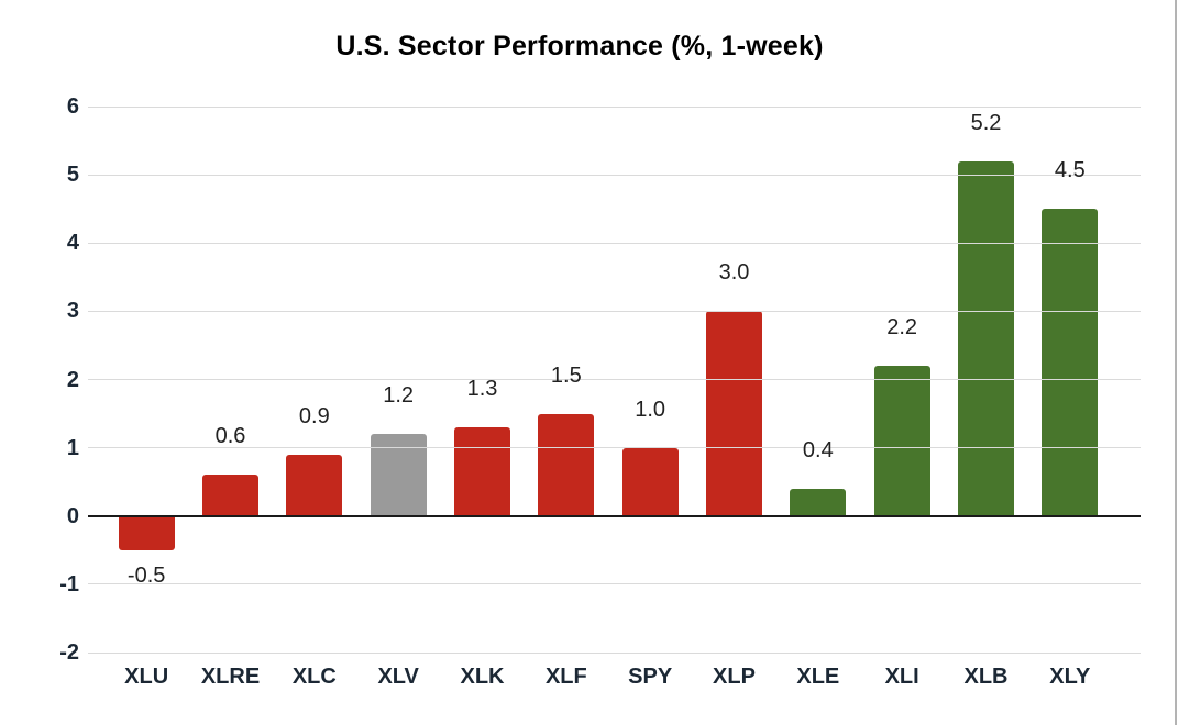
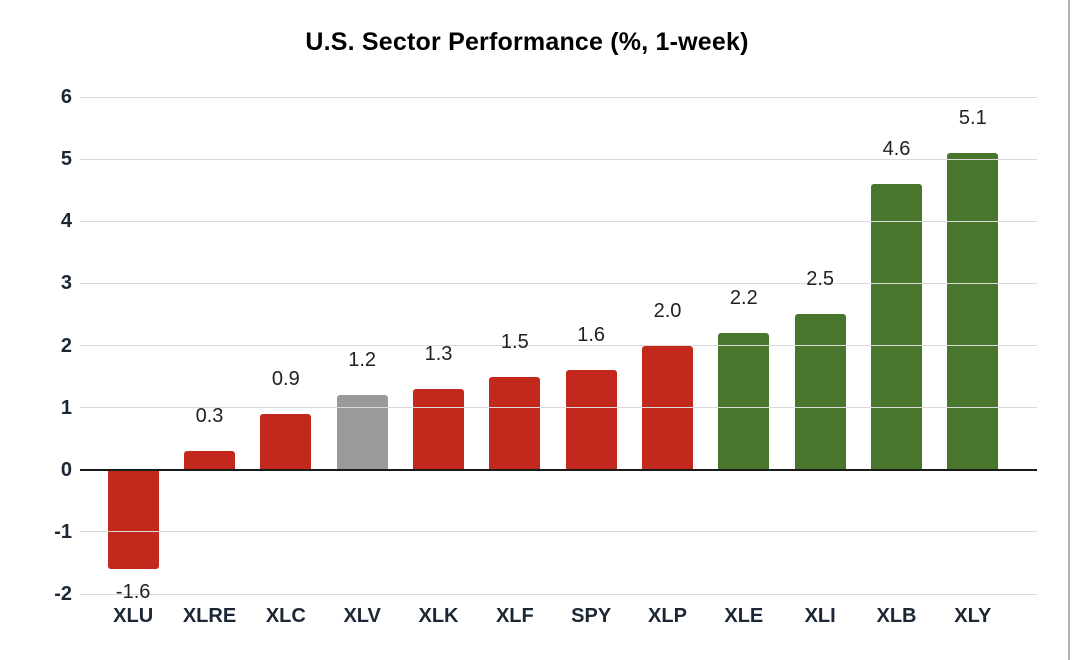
XLU: -0.5 -> -1.6
XLRE: 0.6 -> 0.3
SPY: 1.0 -> 1.6
XLP: 3.0 -> 2.0
XLE: 0.4 -> 2.2
XLI: 2.2 -> 2.5
XLB: 5.2 -> 4.6
XLY: 4.5 -> 5.1
